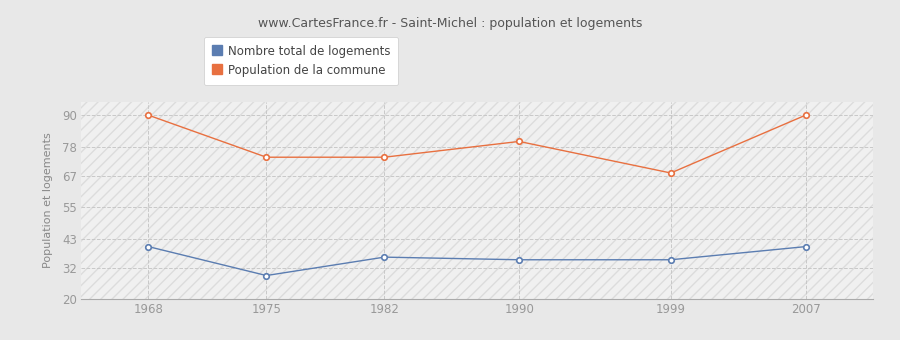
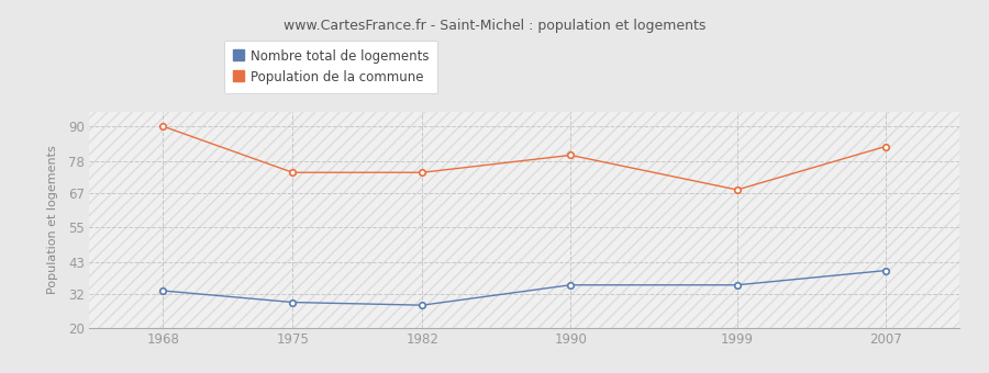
Nombre total de logements/1968: 40 -> 33
Nombre total de logements/1982: 36 -> 28
Population de la commune/2007: 90 -> 83
